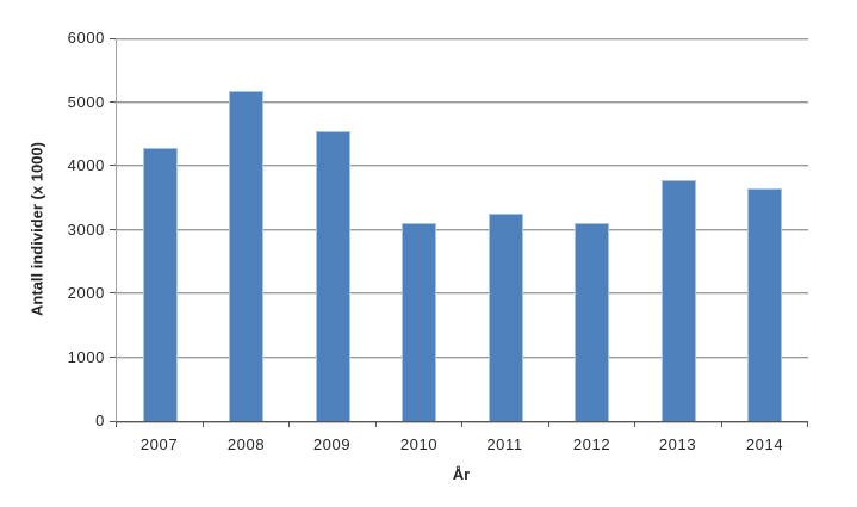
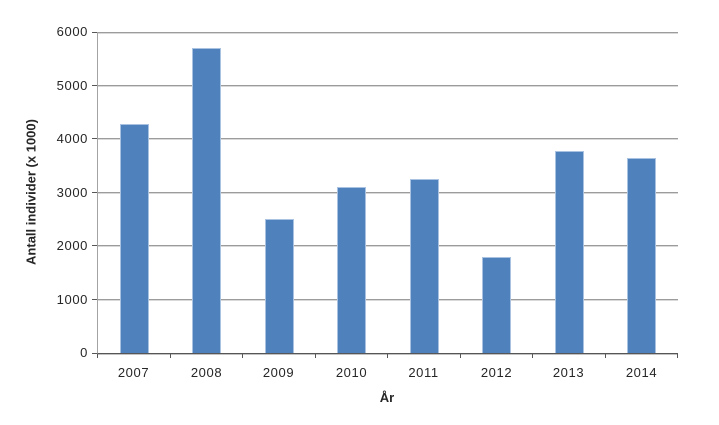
2008: 5200 -> 5700
2009: 4500 -> 2500
2012: 3100 -> 1800
